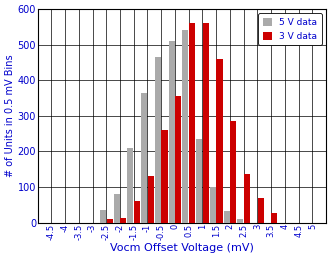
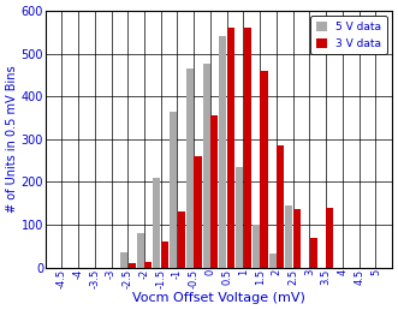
5 V data/0: 510 -> 475
5 V data/2.5: 10 -> 145
3 V data/3.5: 28 -> 140
